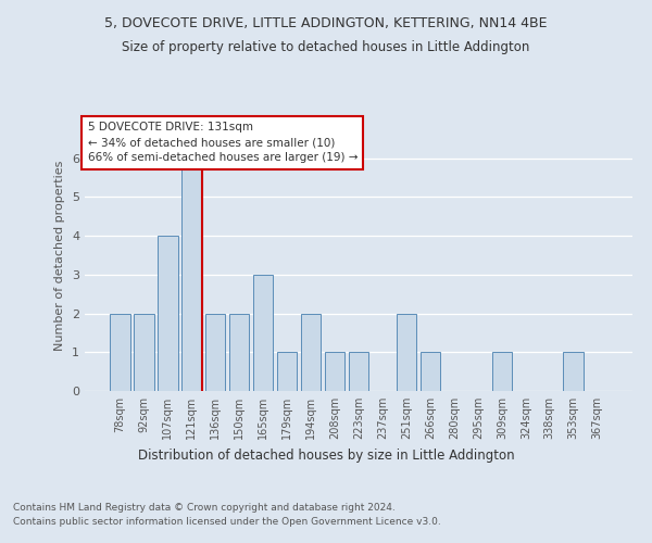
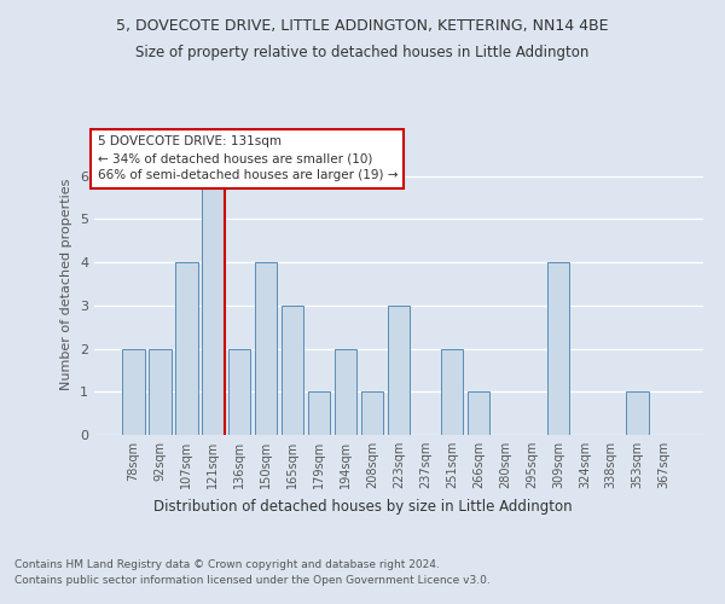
150sqm: 2 -> 4
223sqm: 1 -> 3
309sqm: 1 -> 4
